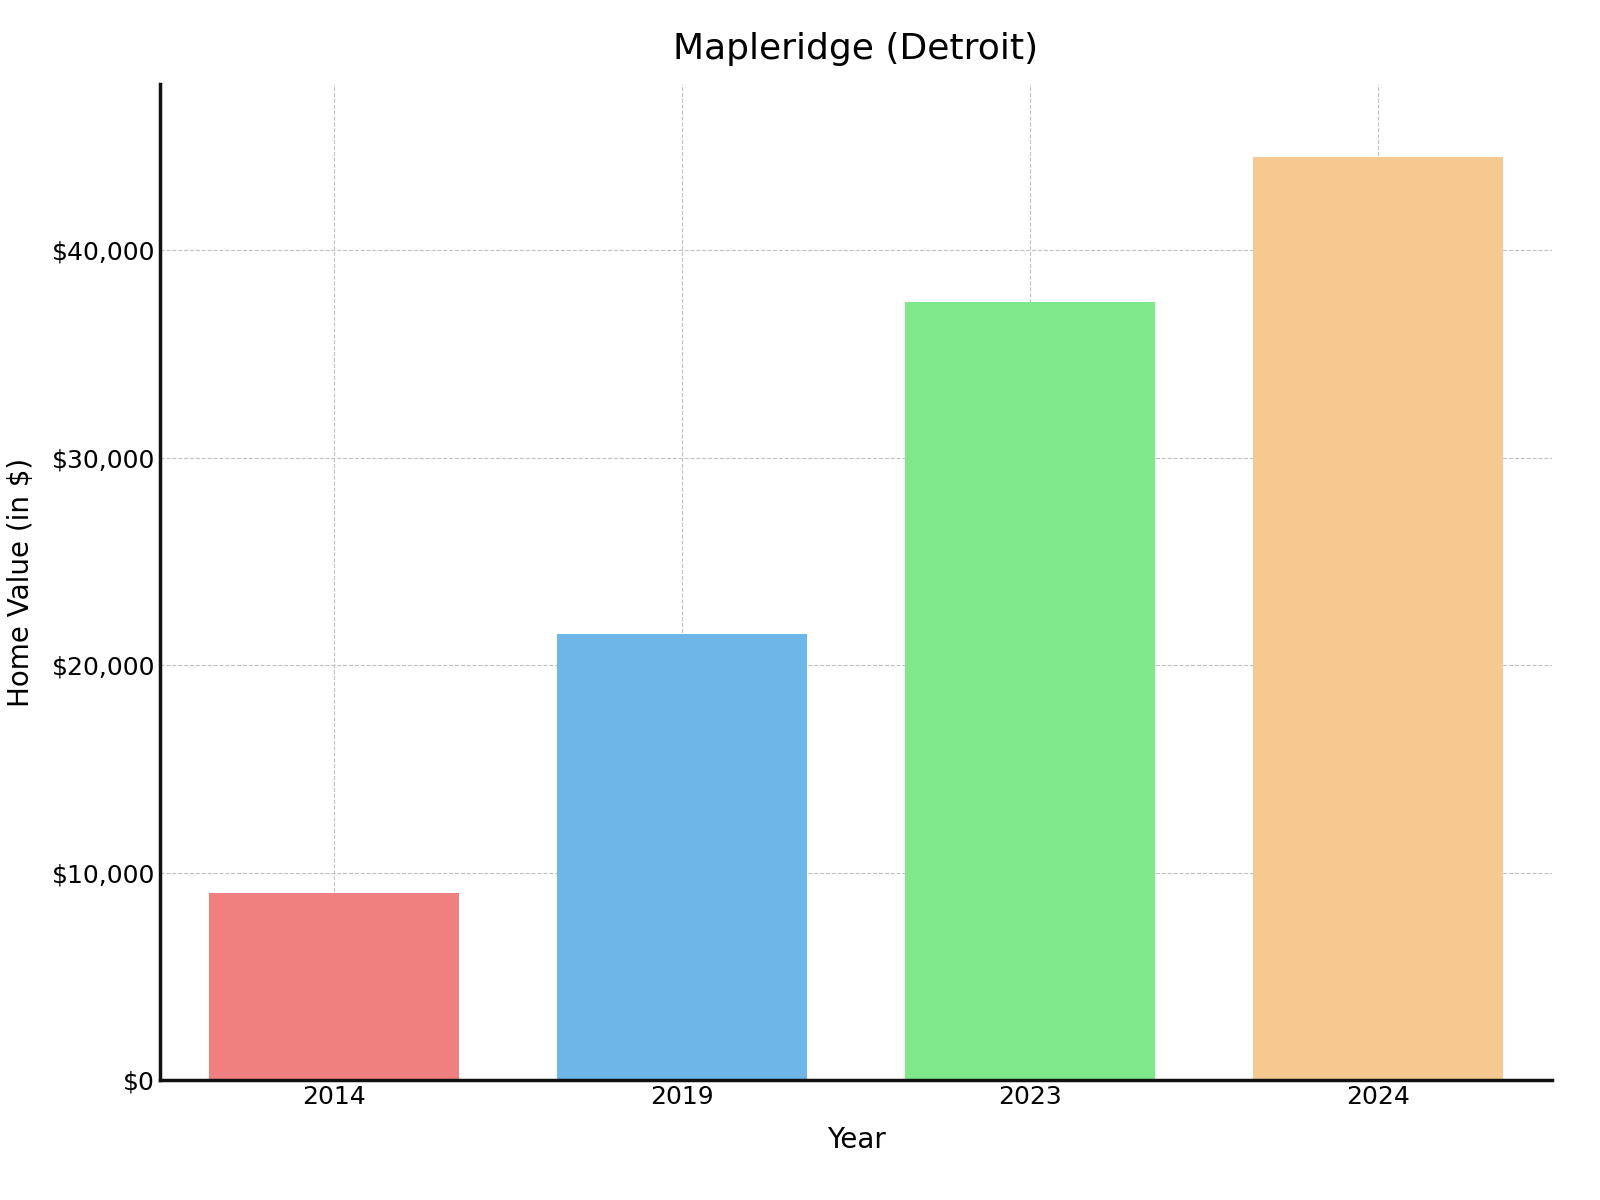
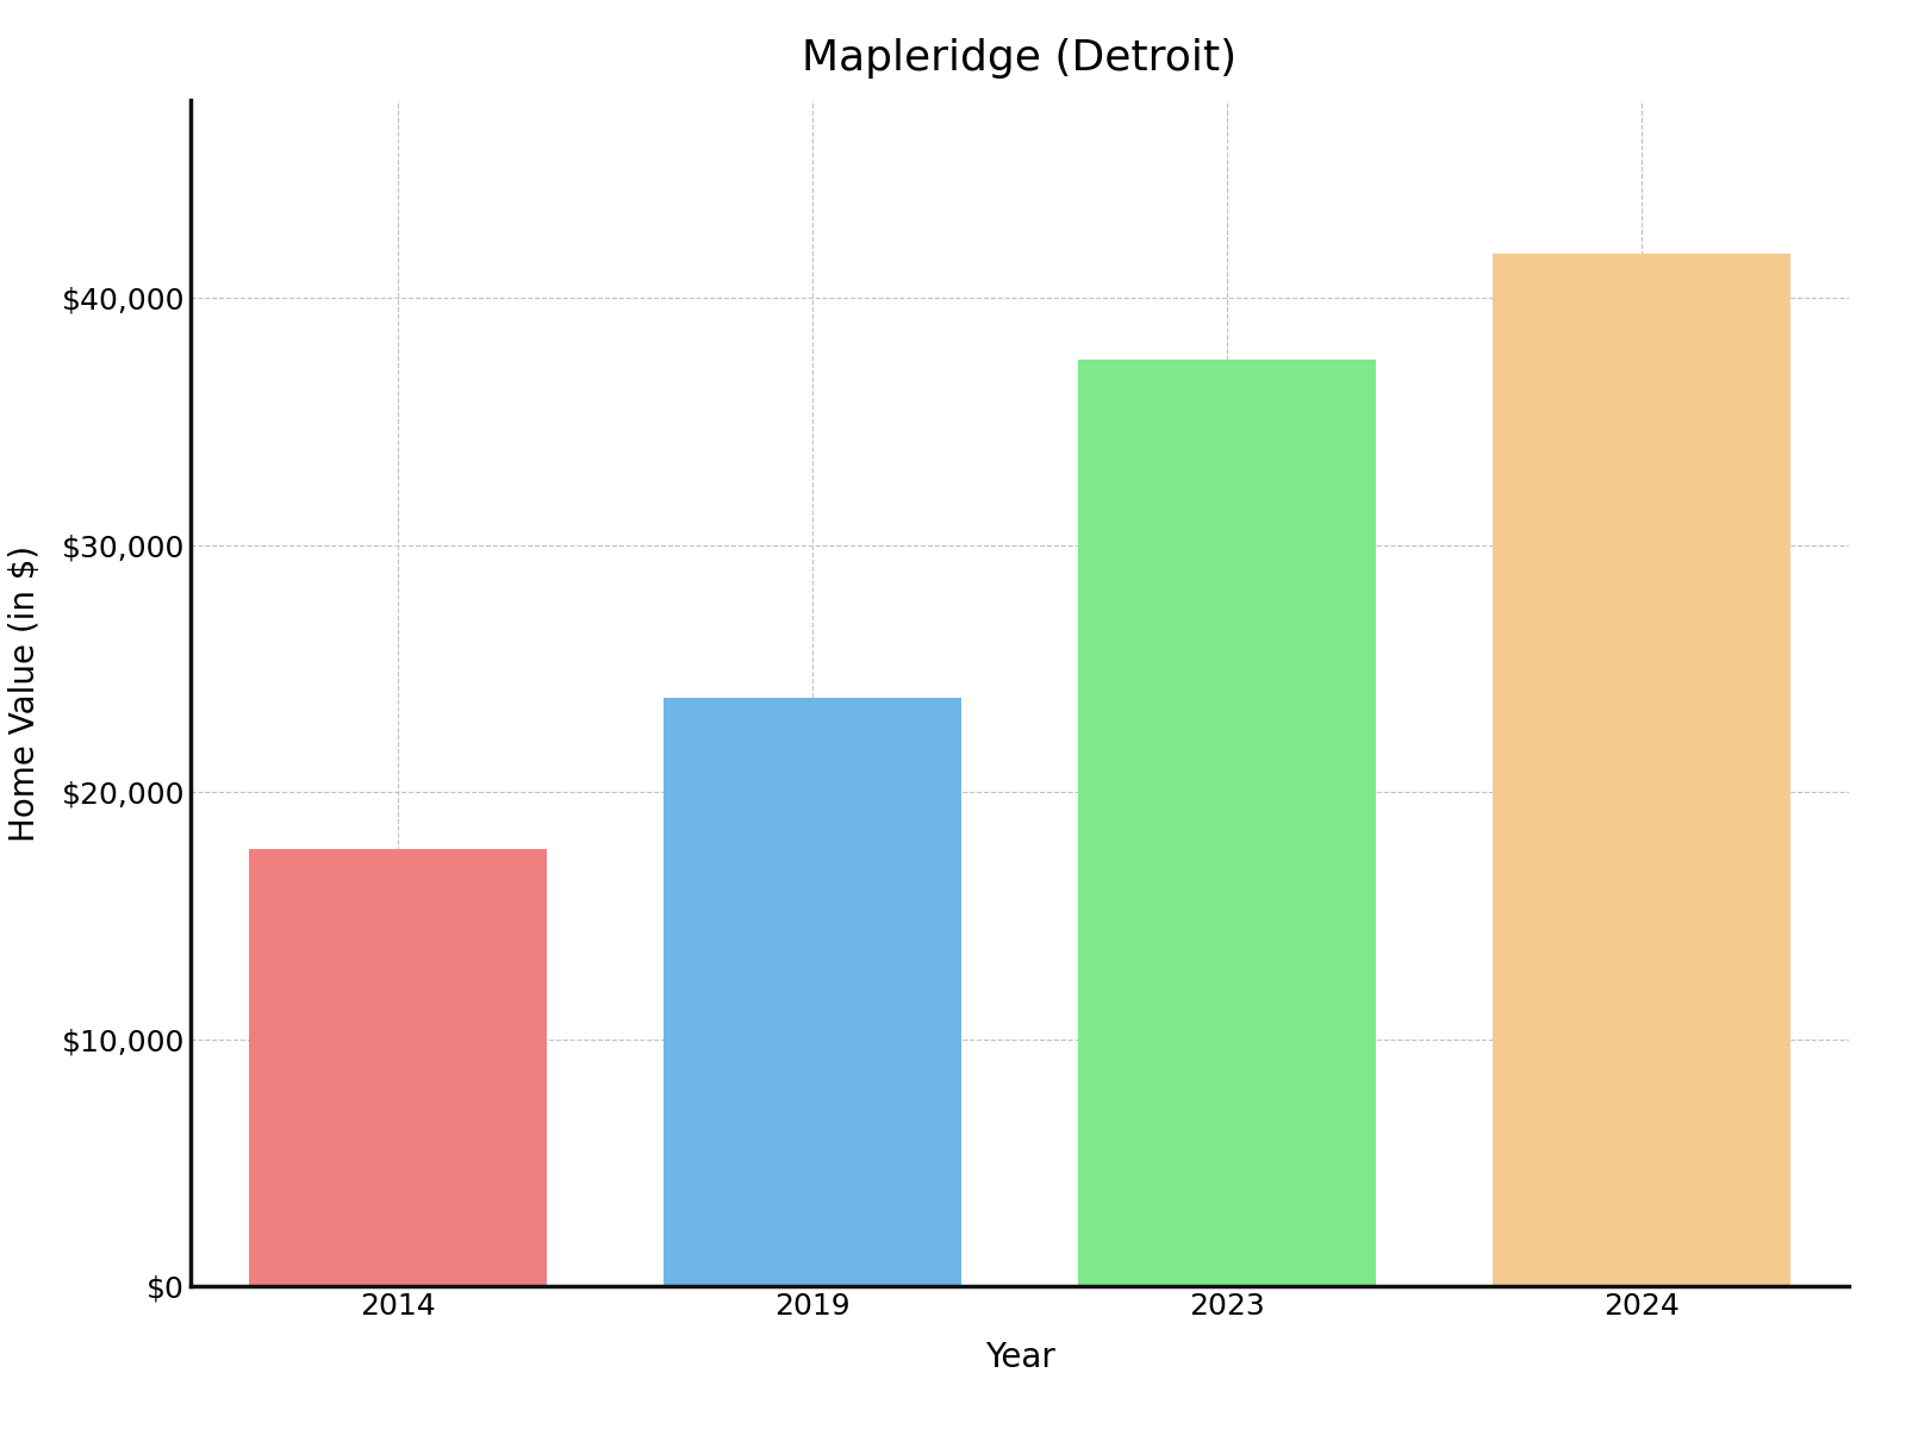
2014: $9,000 -> $17,700
2019: $21,500 -> $23,800
2024: $44,500 -> $41,800
